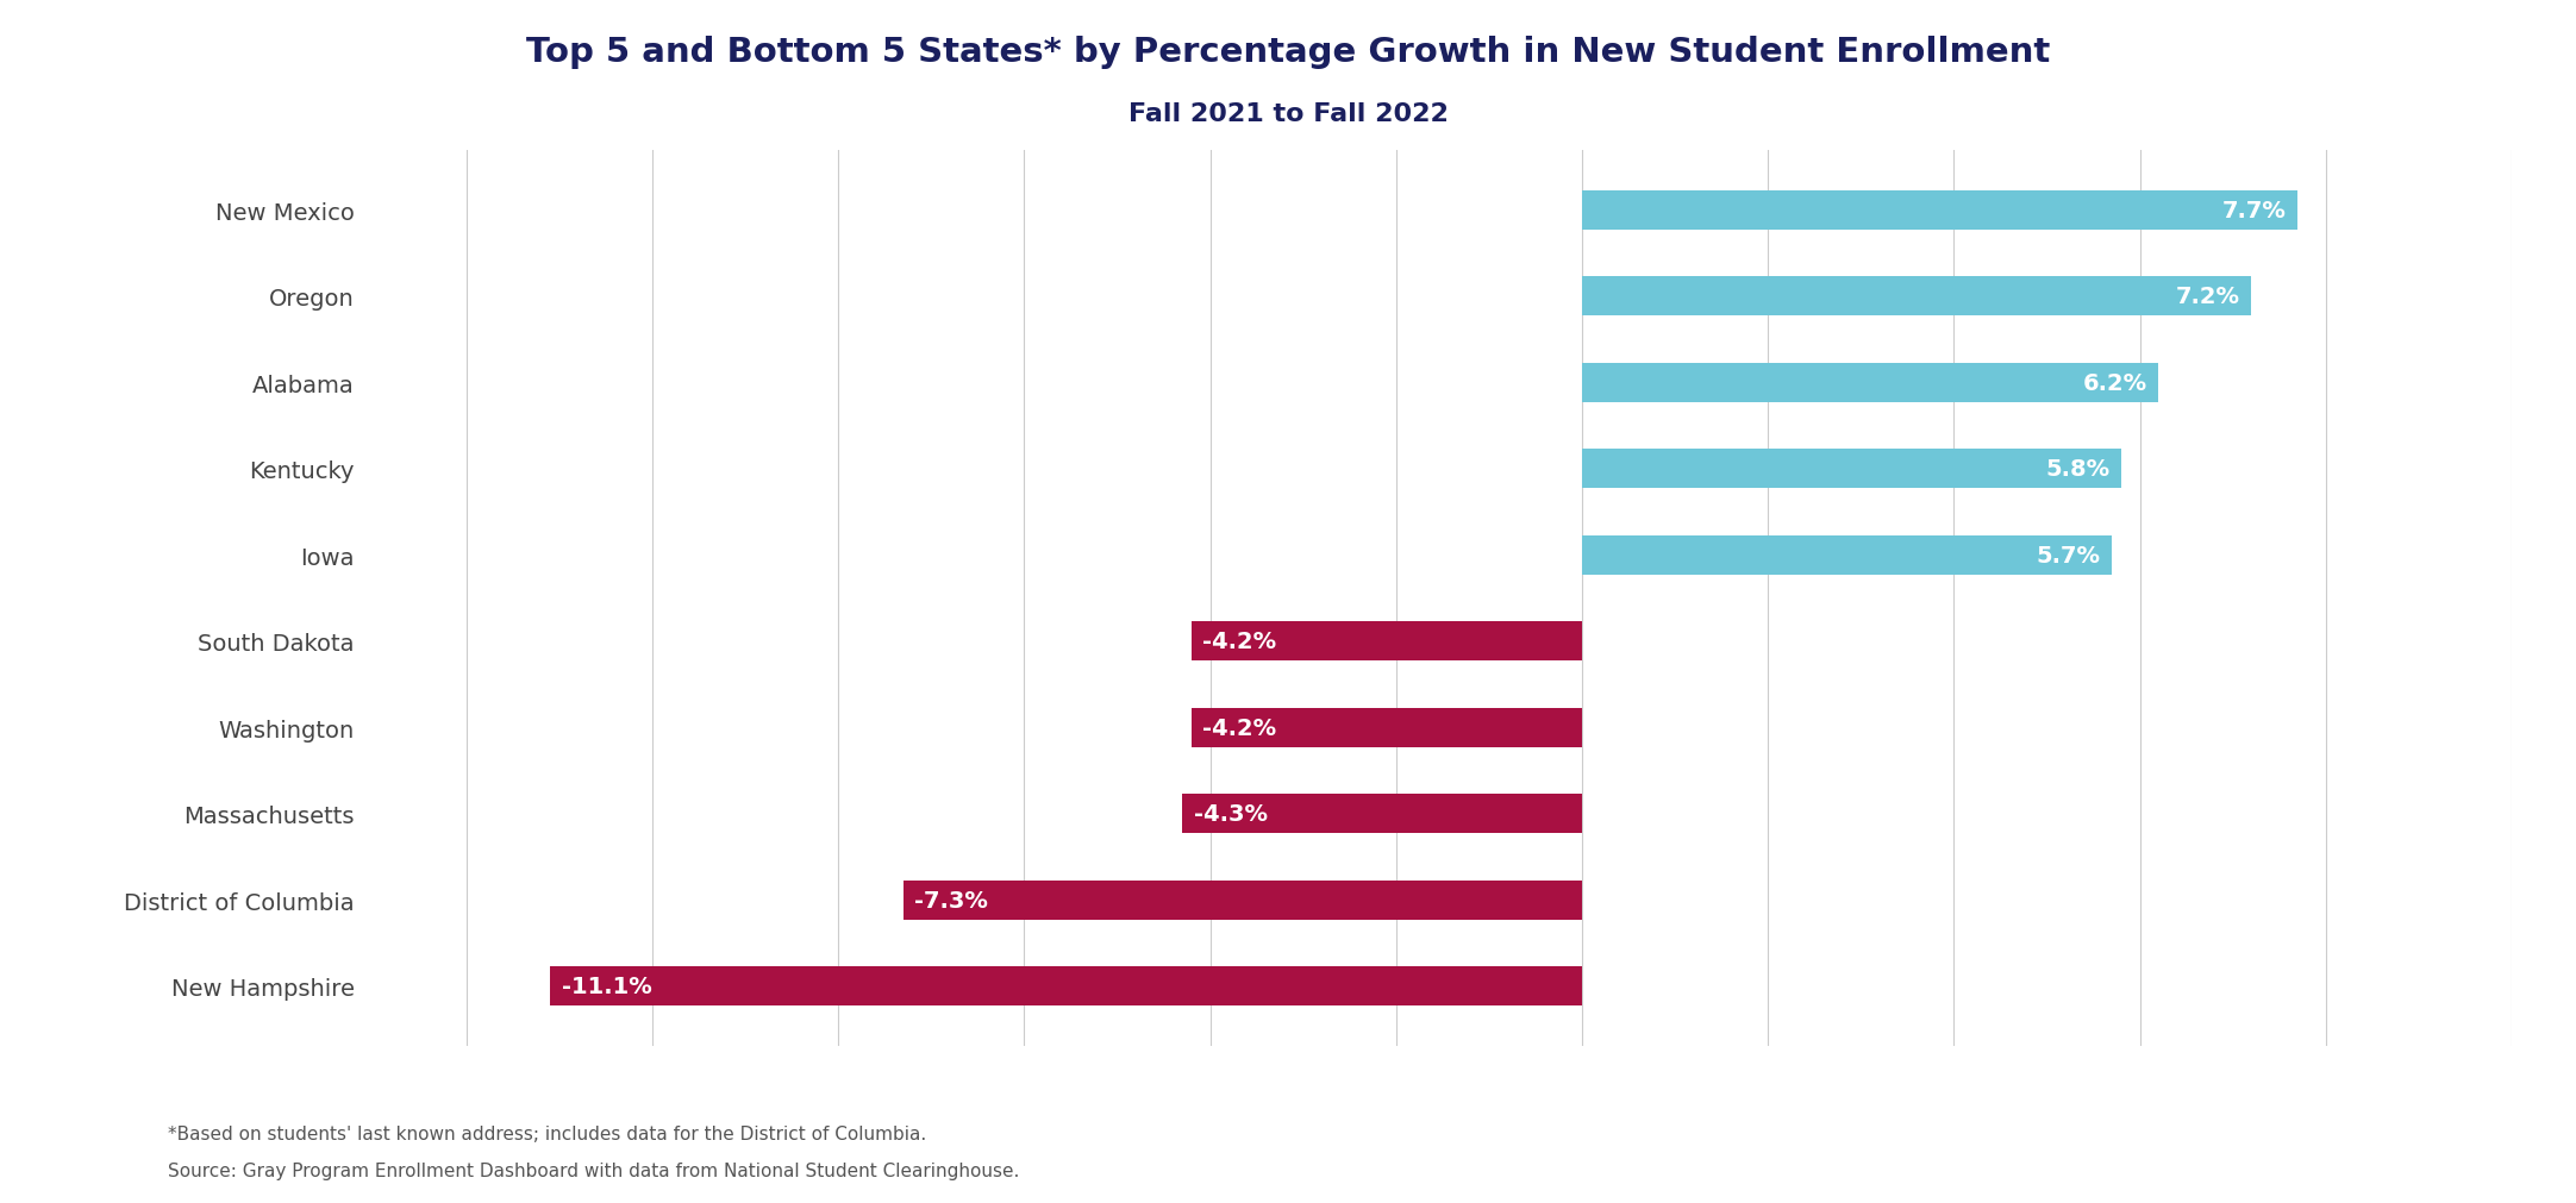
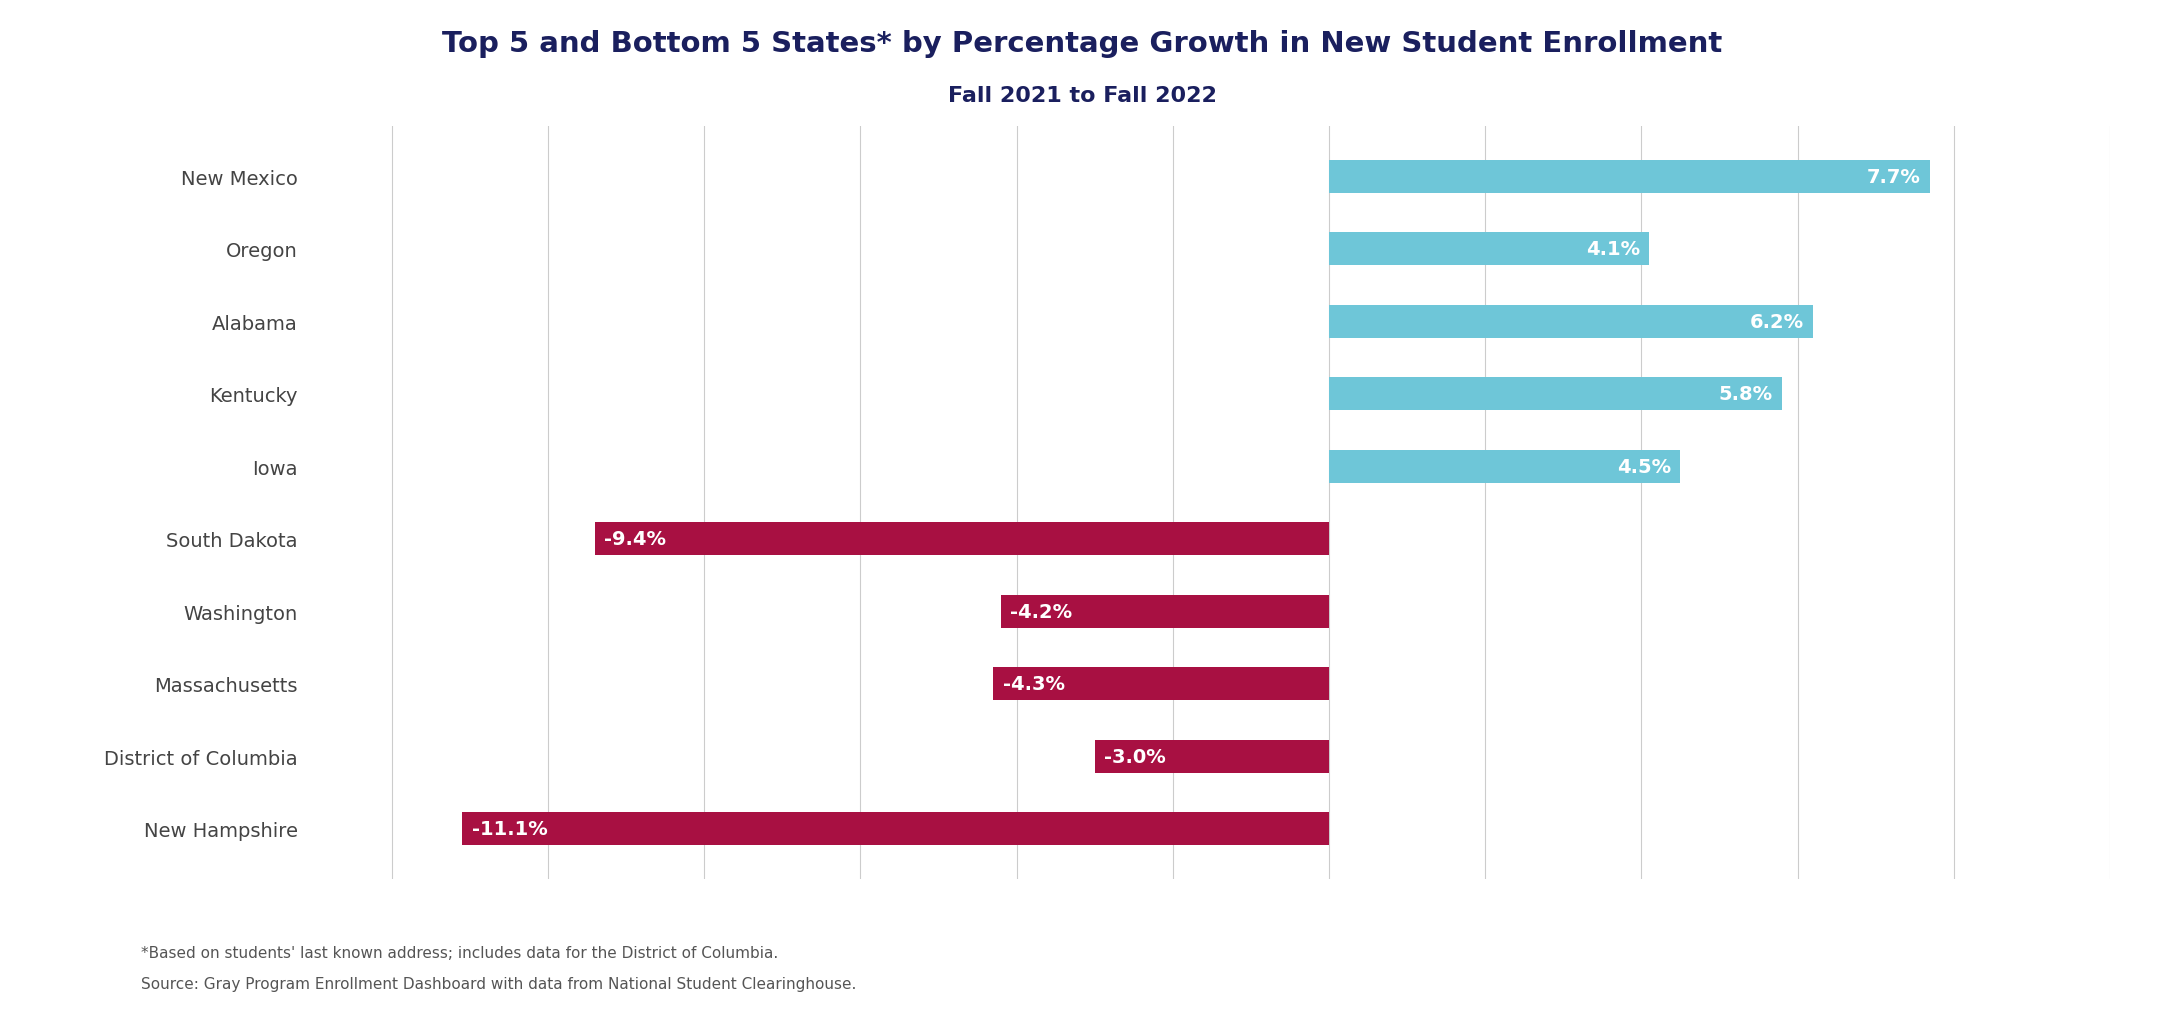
Oregon: 7.2% -> 4.1%
Iowa: 5.7% -> 4.5%
South Dakota: -4.2% -> -9.4%
District of Columbia: -7.3% -> -3.0%
